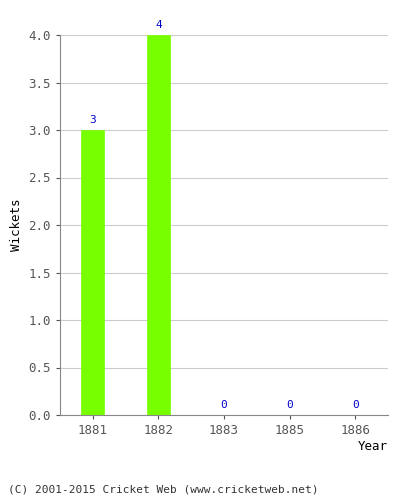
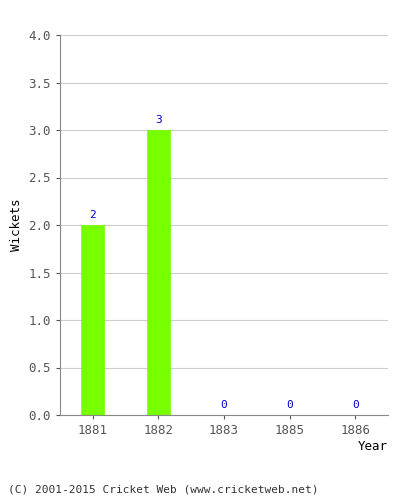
1881: 3 -> 2
1882: 4 -> 3
